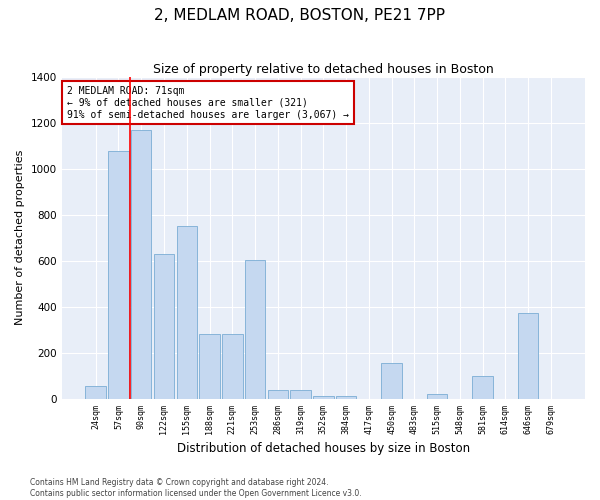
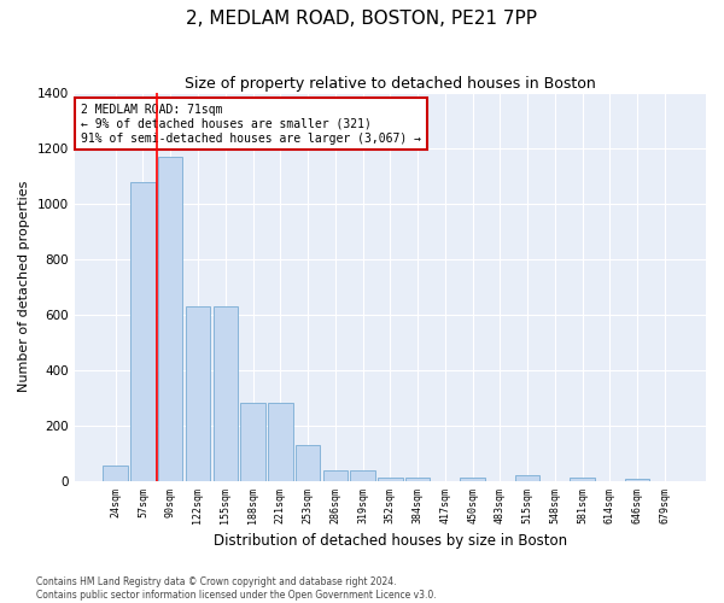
155sqm: 750 -> 630
253sqm: 605 -> 130
450sqm: 155 -> 14
581sqm: 100 -> 14
646sqm: 375 -> 7
